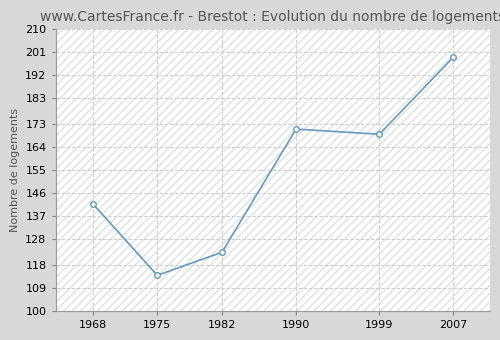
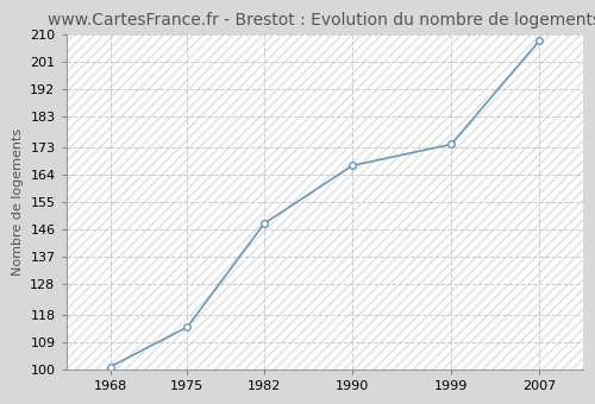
1968: 142 -> 101
1982: 123 -> 148
1990: 171 -> 167
1999: 169 -> 174
2007: 199 -> 208
